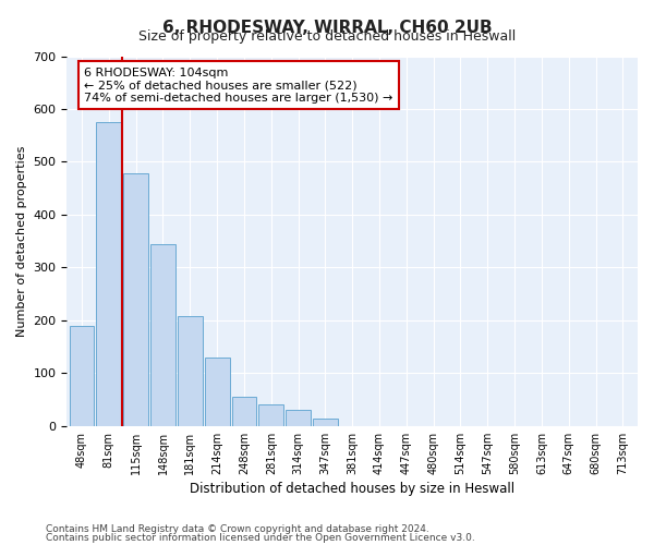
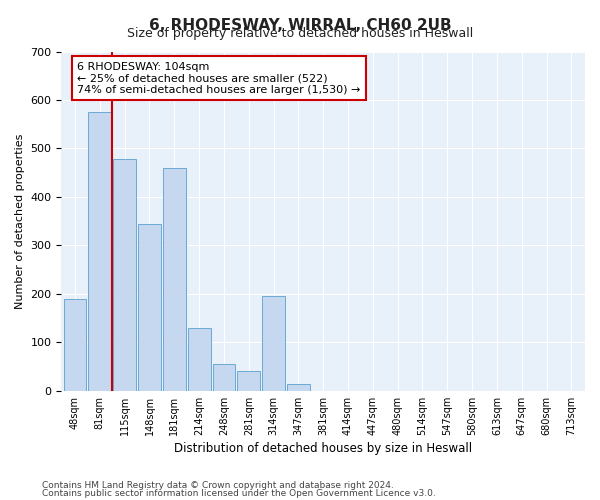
181sqm: 207 -> 460
314sqm: 30 -> 195
